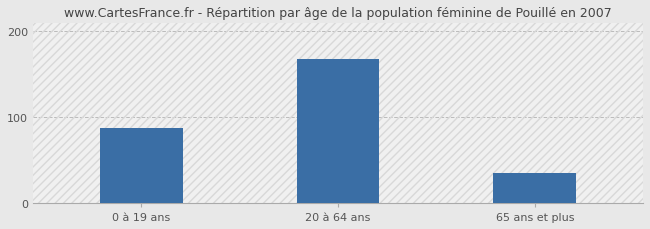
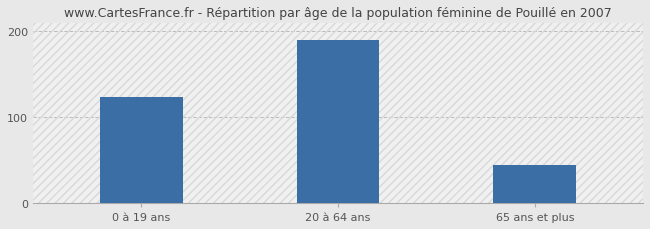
0 à 19 ans: 87 -> 124
20 à 64 ans: 168 -> 190
65 ans et plus: 35 -> 44
